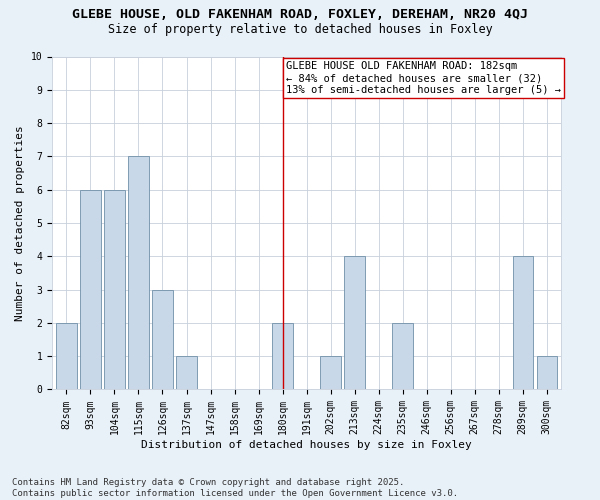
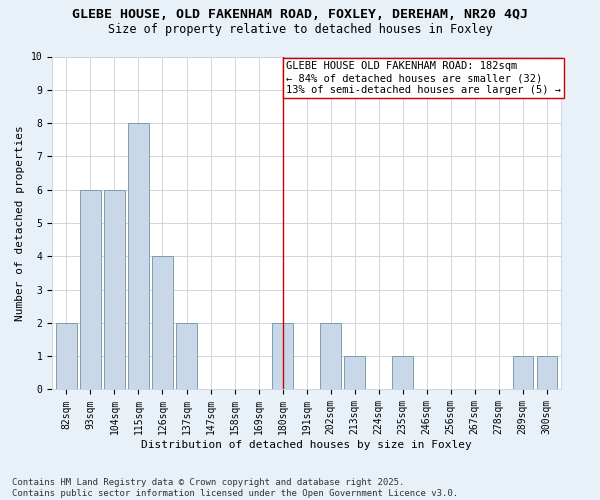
115sqm: 7 -> 8
126sqm: 3 -> 4
137sqm: 1 -> 2
202sqm: 1 -> 2
213sqm: 4 -> 1
235sqm: 2 -> 1
289sqm: 4 -> 1
